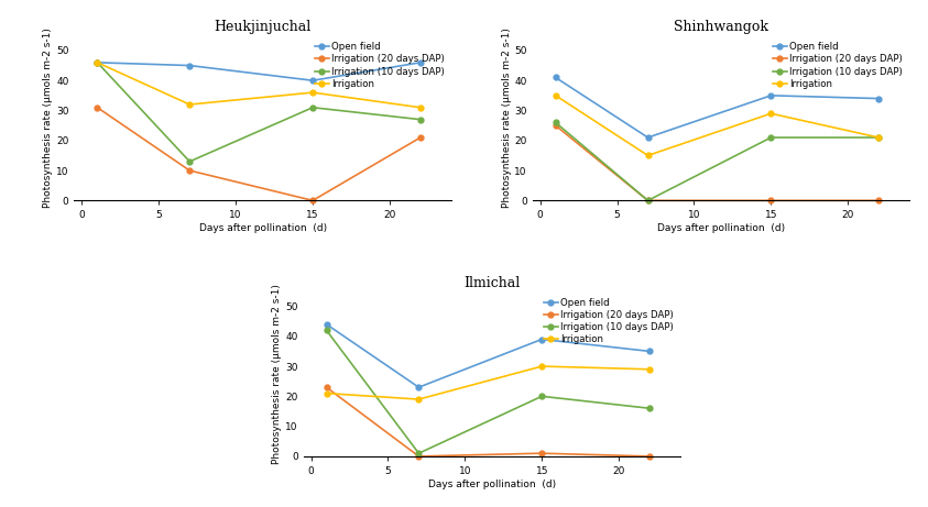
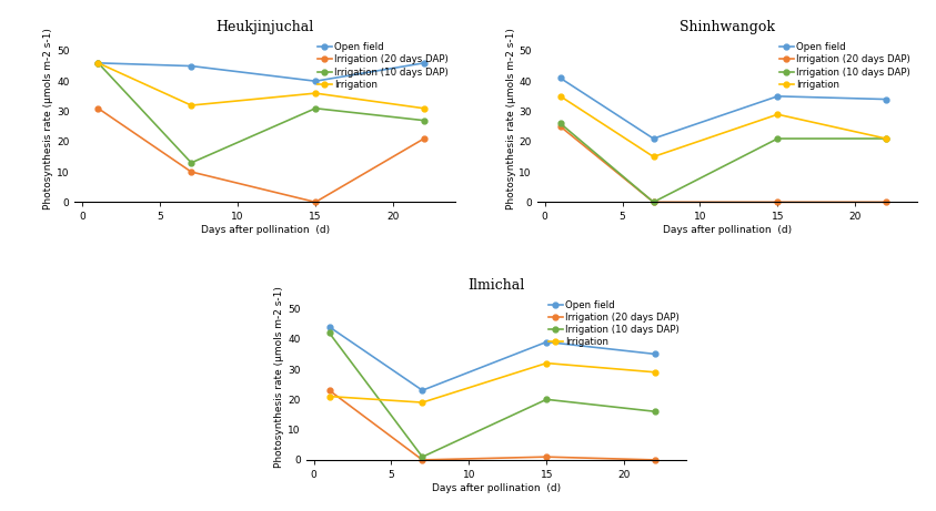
Ilmichal/Irrigation/15: 30 -> 32
